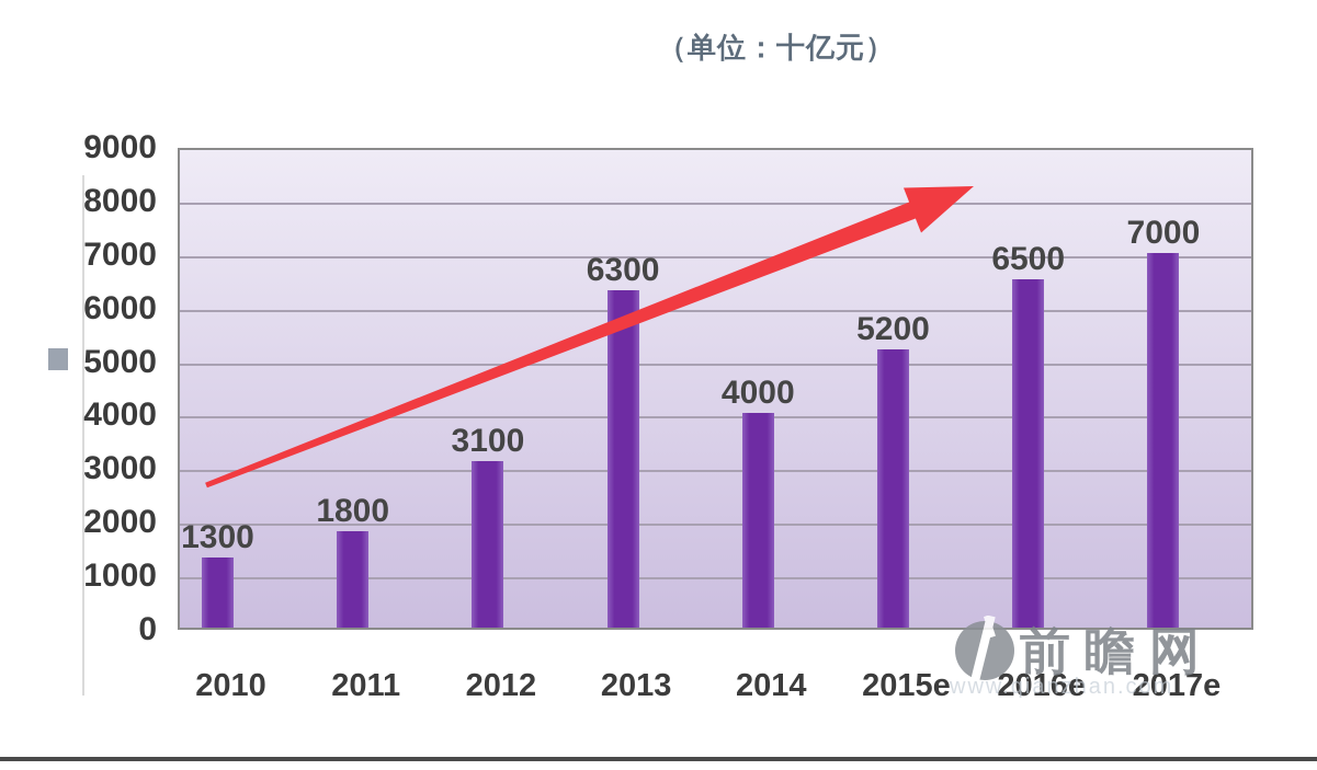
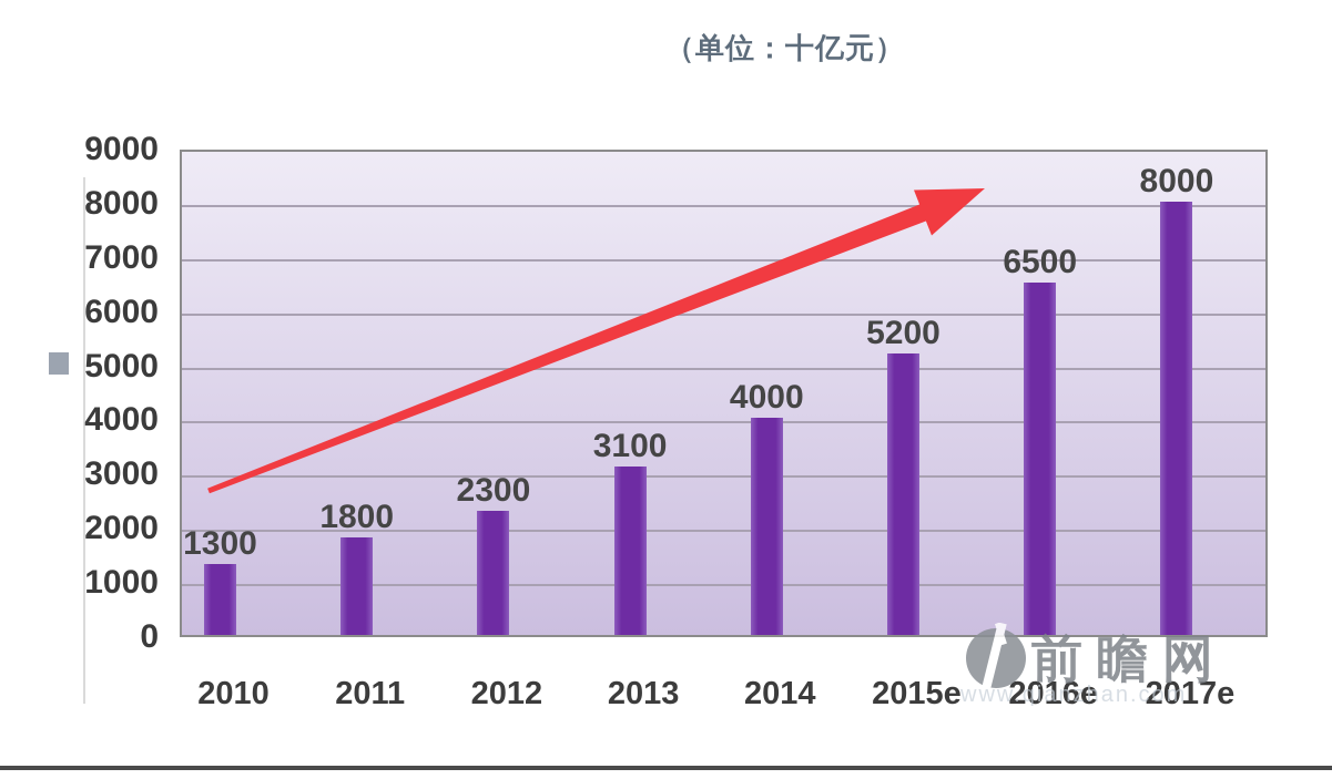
2012: 3100 -> 2300
2013: 6300 -> 3100
2017e: 7000 -> 8000
